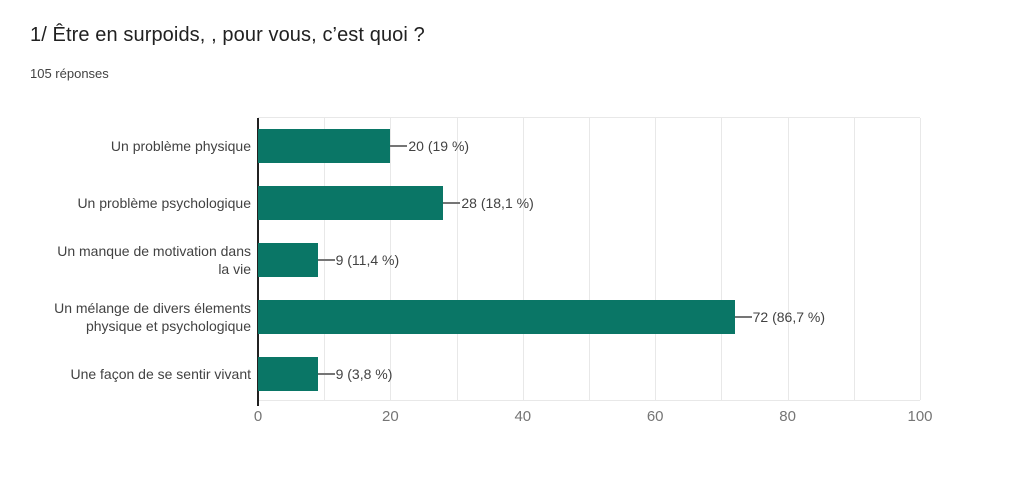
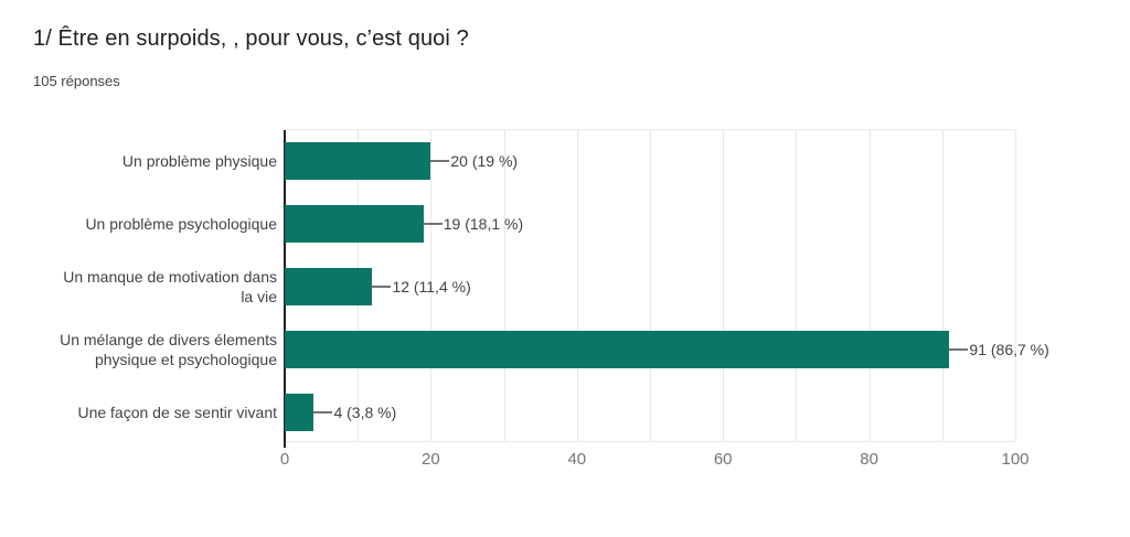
Un problème psychologique: 28 -> 19
Un manque de motivation dans la vie: 9 -> 12
Un mélange de divers élements physique et psychologique: 72 -> 91
Une façon de se sentir vivant: 9 -> 4
